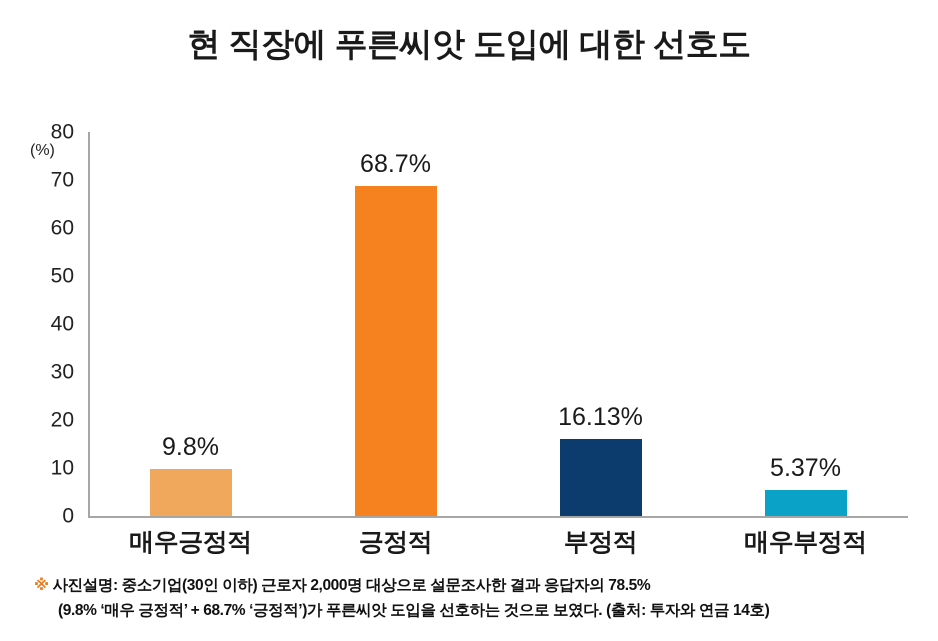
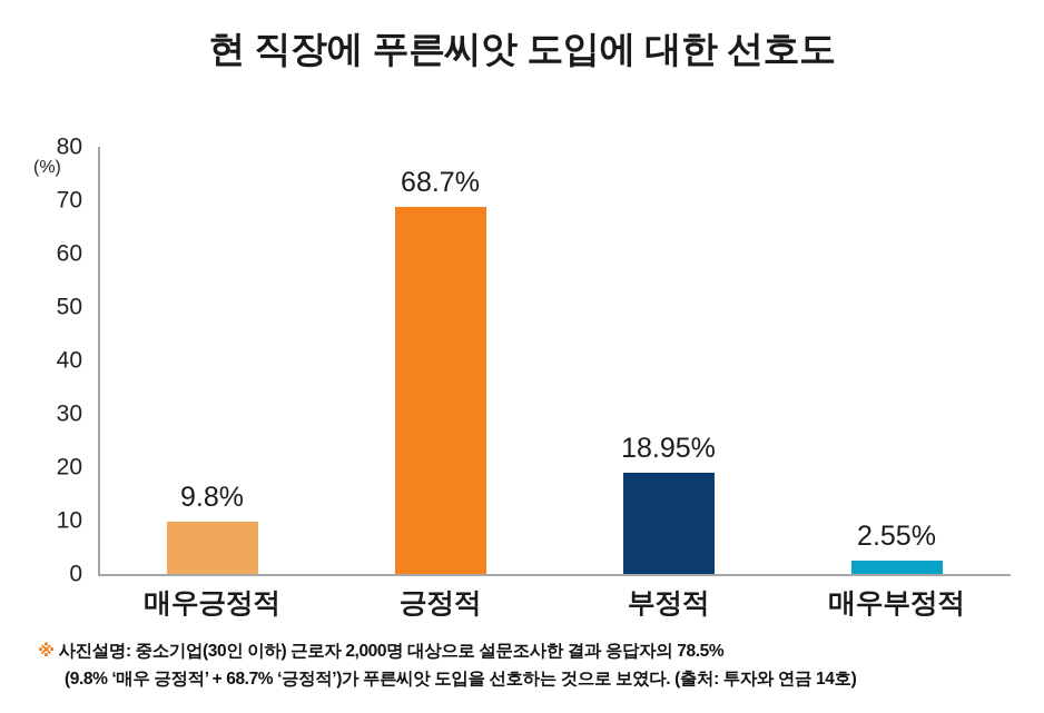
부정적: 16.13% -> 18.95%
매우부정적: 5.37% -> 2.55%
